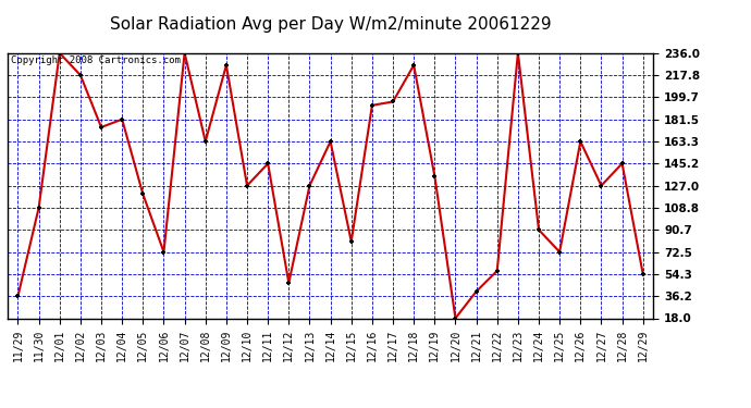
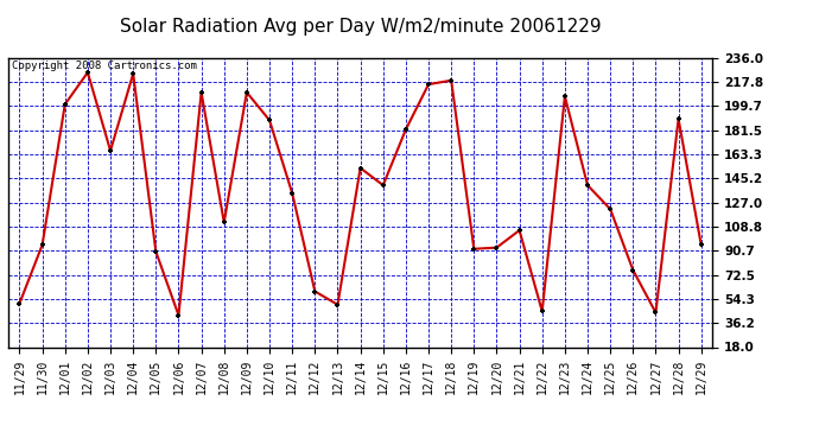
11/29: 36 -> 51
11/30: 109 -> 95
12/01: 236 -> 201
12/02: 218 -> 225
12/03: 175 -> 166
12/04: 182 -> 224
12/05: 120 -> 90
12/06: 72 -> 42
12/07: 236 -> 210
12/08: 163 -> 112
12/09: 226 -> 210
12/10: 127 -> 189
12/11: 145 -> 134
12/12: 47 -> 60
12/13: 127 -> 50
12/14: 163 -> 153
12/15: 81 -> 140
12/16: 193 -> 182
12/17: 196 -> 216
12/18: 226 -> 219
12/19: 135 -> 92
12/20: 18 -> 93
12/21: 40 -> 106
12/22: 57 -> 45
12/23: 236 -> 207
12/24: 91 -> 140
12/25: 72 -> 122
12/26: 163 -> 76
12/27: 127 -> 44
12/28: 145 -> 190
12/29: 54 -> 95
